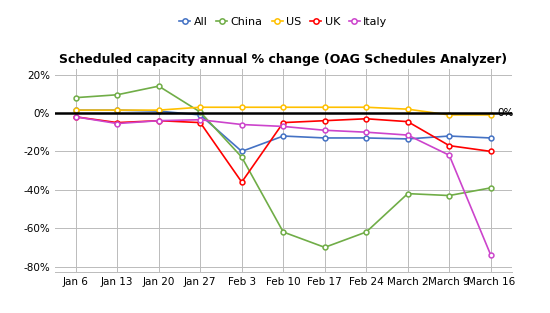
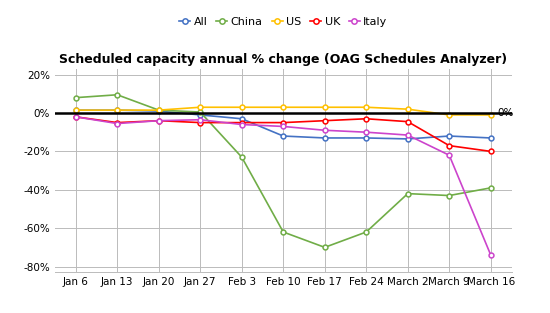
China/Jan 20: 14% -> 2%
All/Feb 3: -20% -> -3%
UK/Feb 3: -36% -> -5%
